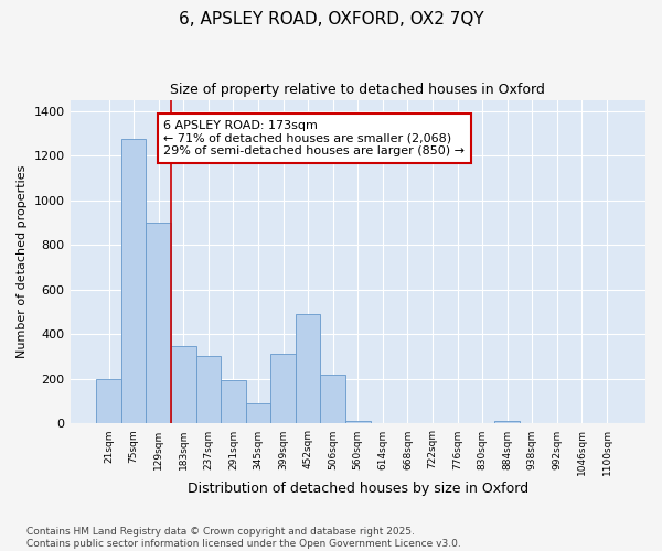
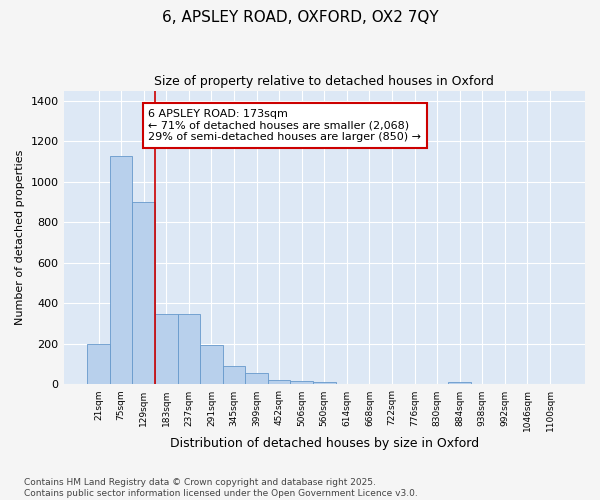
75sqm: 1275 -> 1125
237sqm: 305 -> 350
399sqm: 315 -> 55
452sqm: 490 -> 20
506sqm: 220 -> 15
